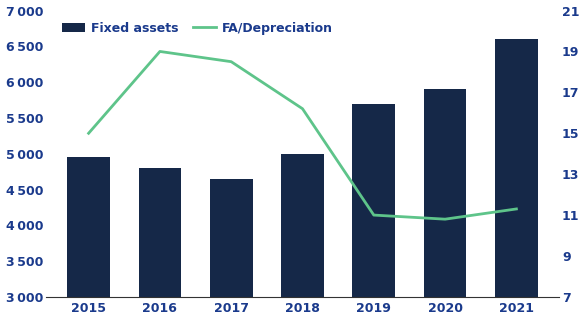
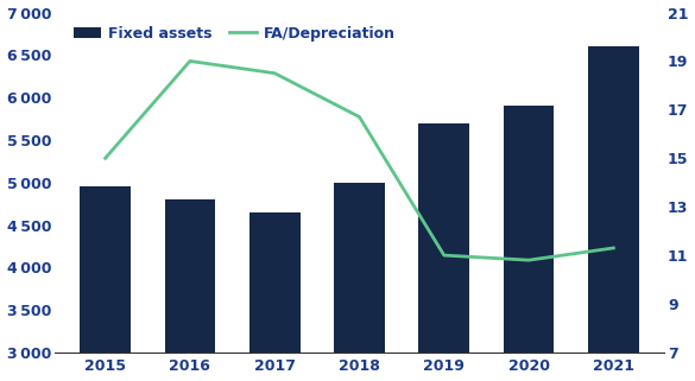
FA/Depreciation/2018: 16.2 -> 16.7
